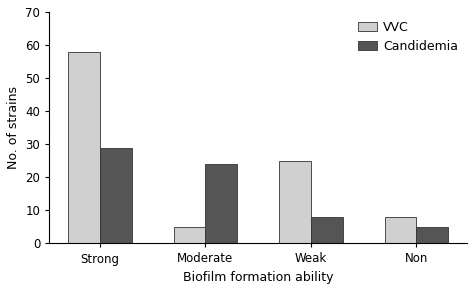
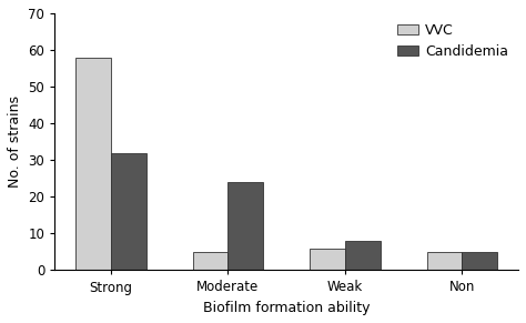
Candidemia/Strong: 29 -> 32
VVC/Weak: 25 -> 6
VVC/Non: 8 -> 5
